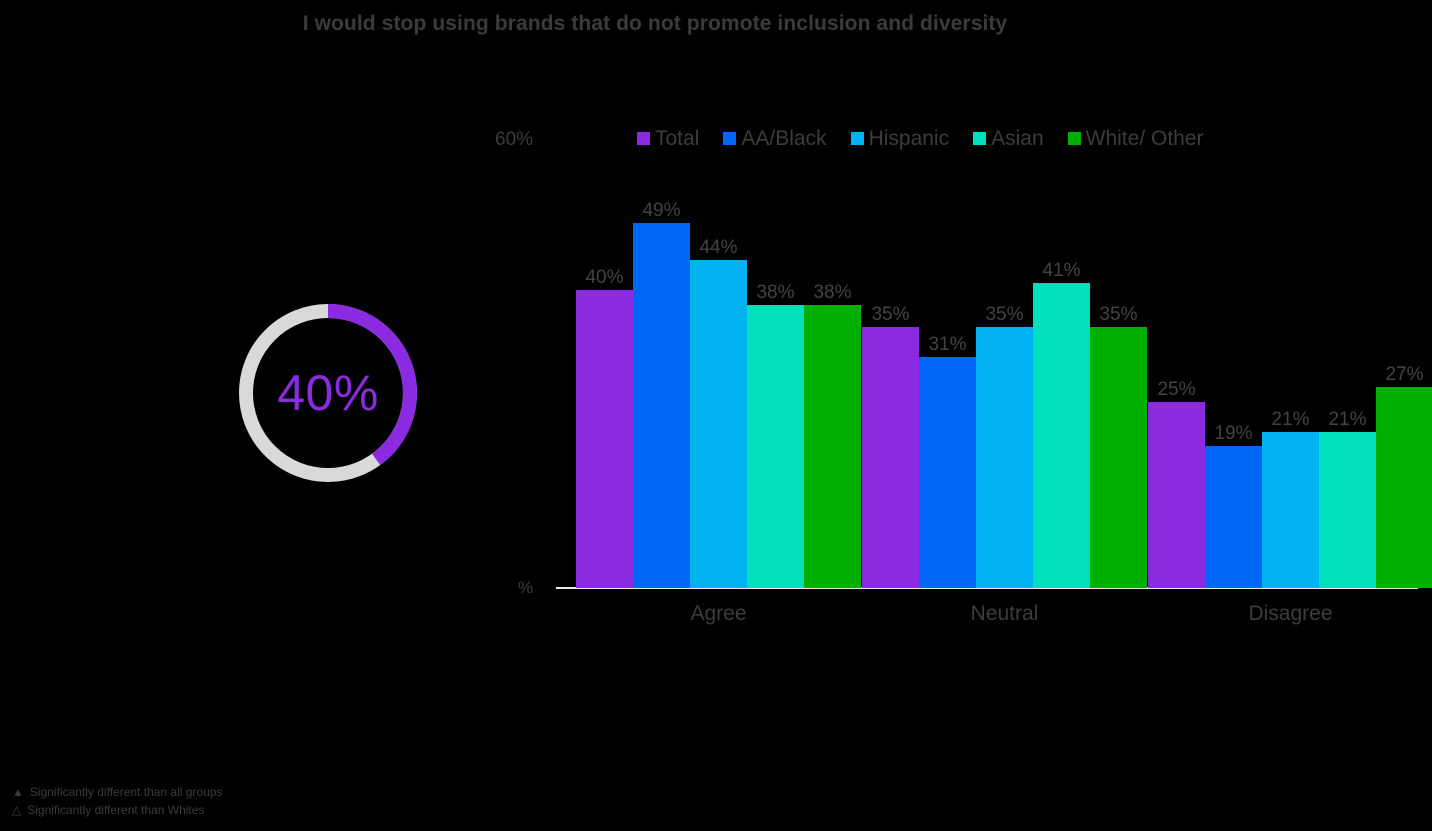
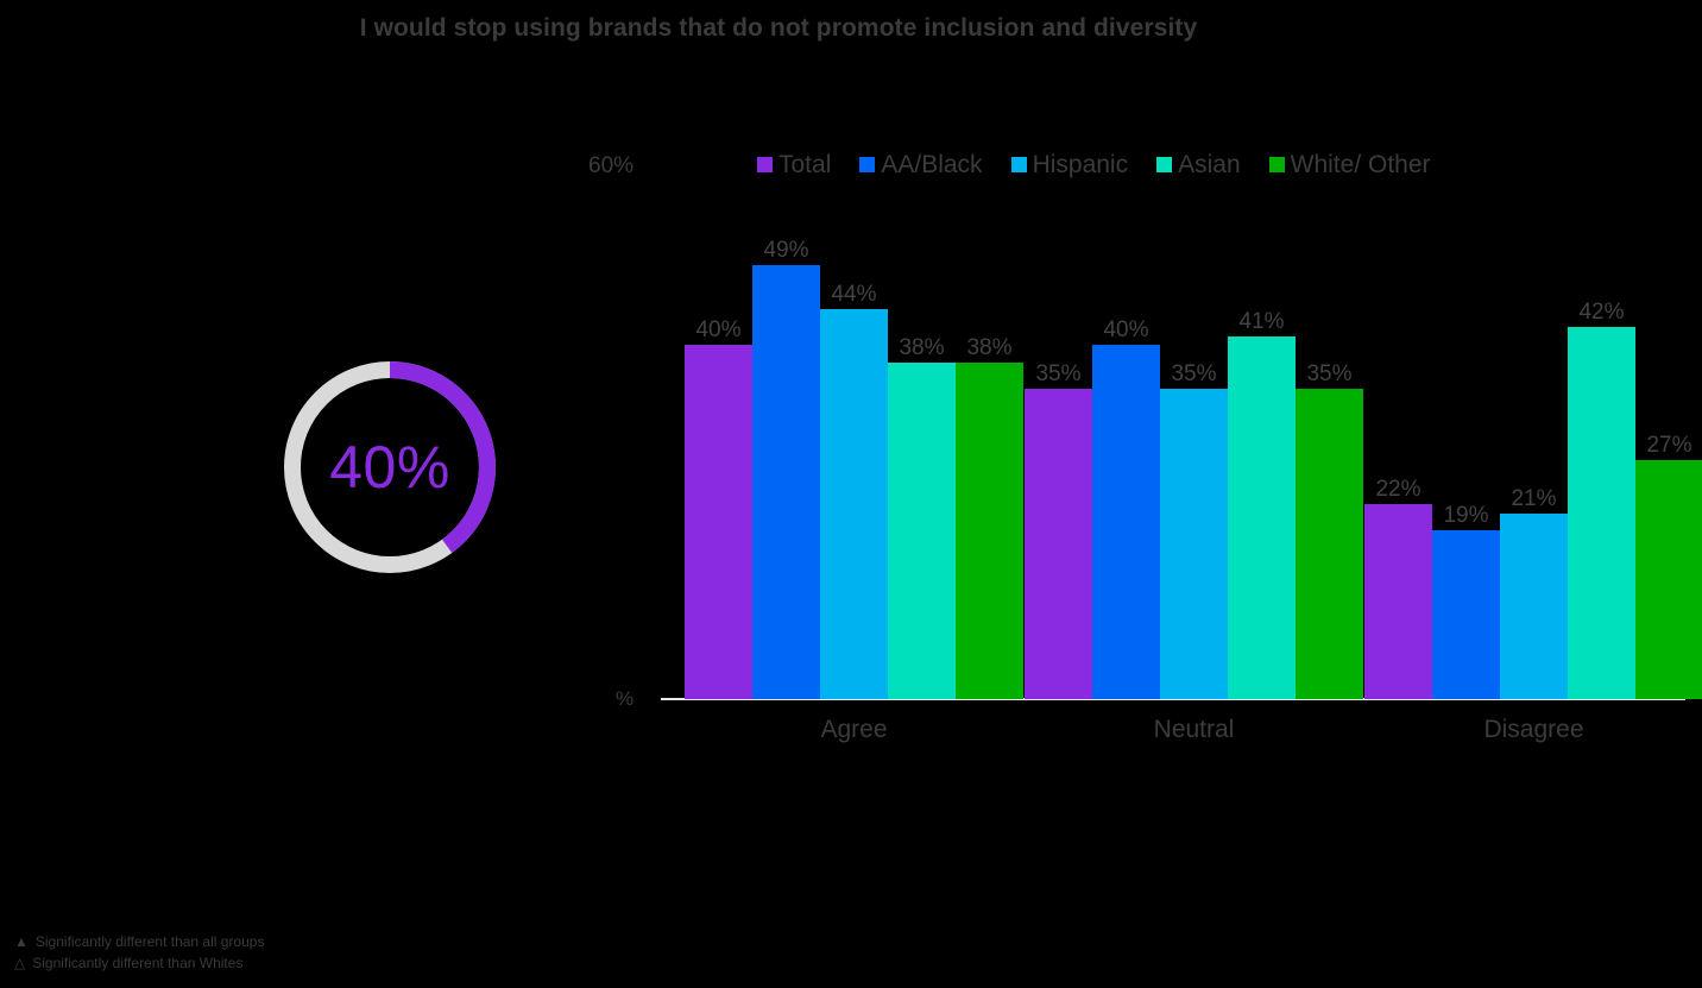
AA/Black/Neutral: 31% -> 40%
Total/Disagree: 25% -> 22%
Asian/Disagree: 21% -> 42%
